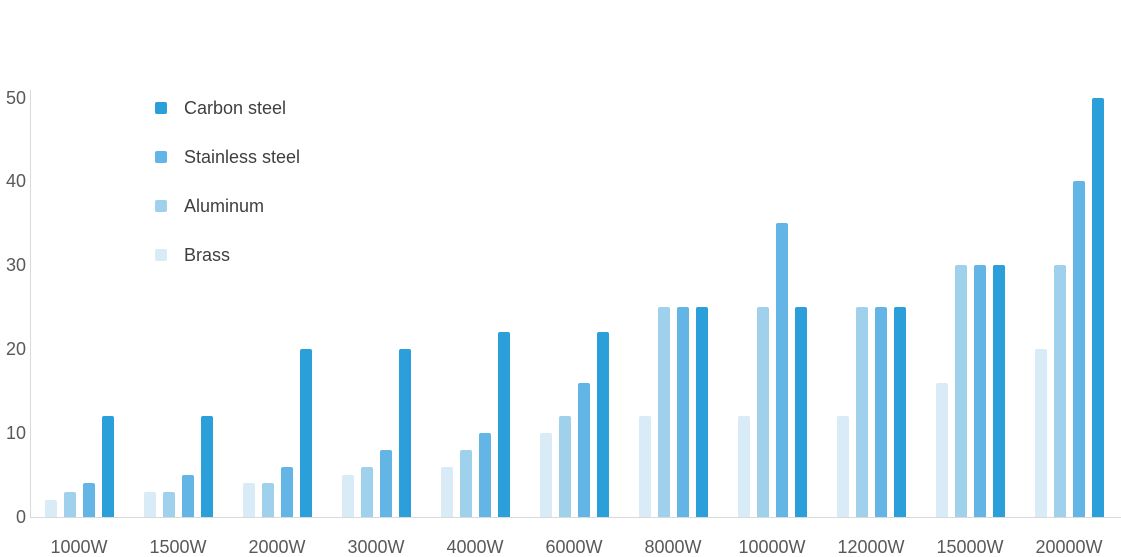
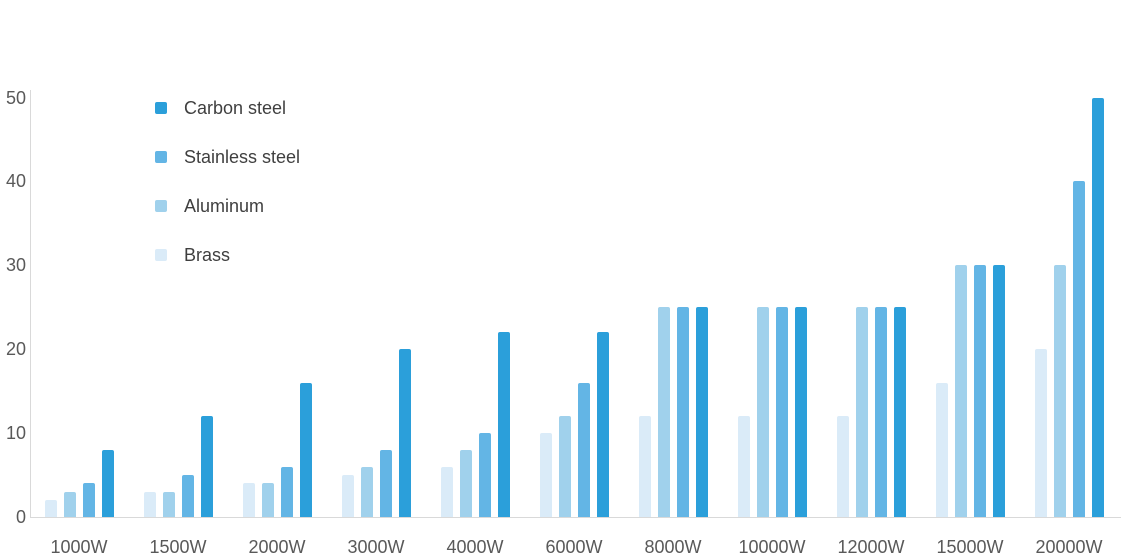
Carbon steel/1000W: 12 -> 8
Carbon steel/2000W: 20 -> 16
Stainless steel/10000W: 35 -> 25
